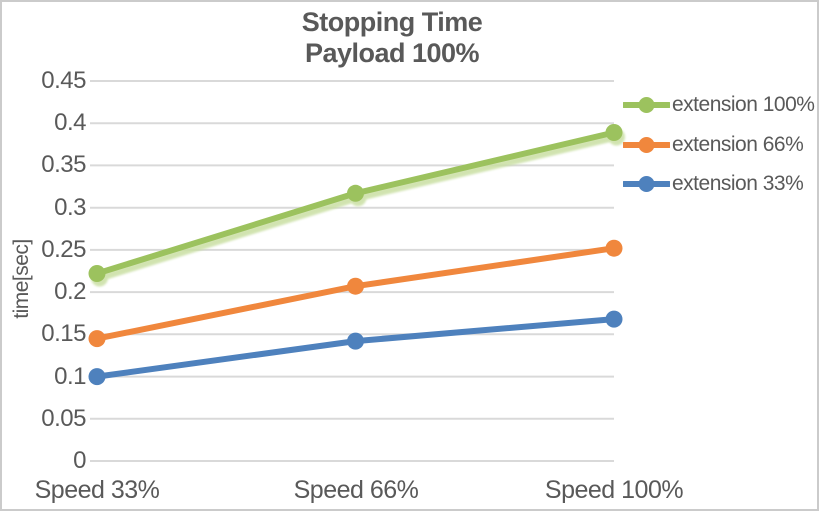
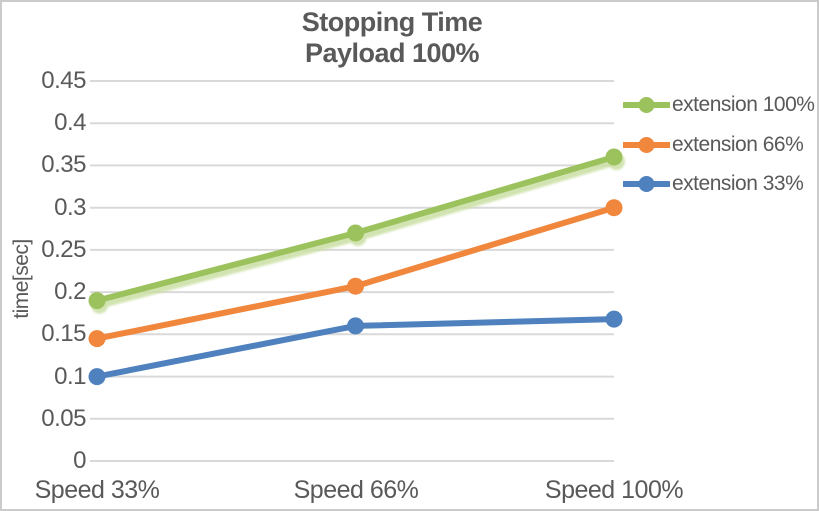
extension 100%/Speed 33%: 0.22 -> 0.19
extension 100%/Speed 66%: 0.32 -> 0.27
extension 33%/Speed 66%: 0.14 -> 0.16
extension 100%/Speed 100%: 0.39 -> 0.36
extension 66%/Speed 100%: 0.25 -> 0.30
